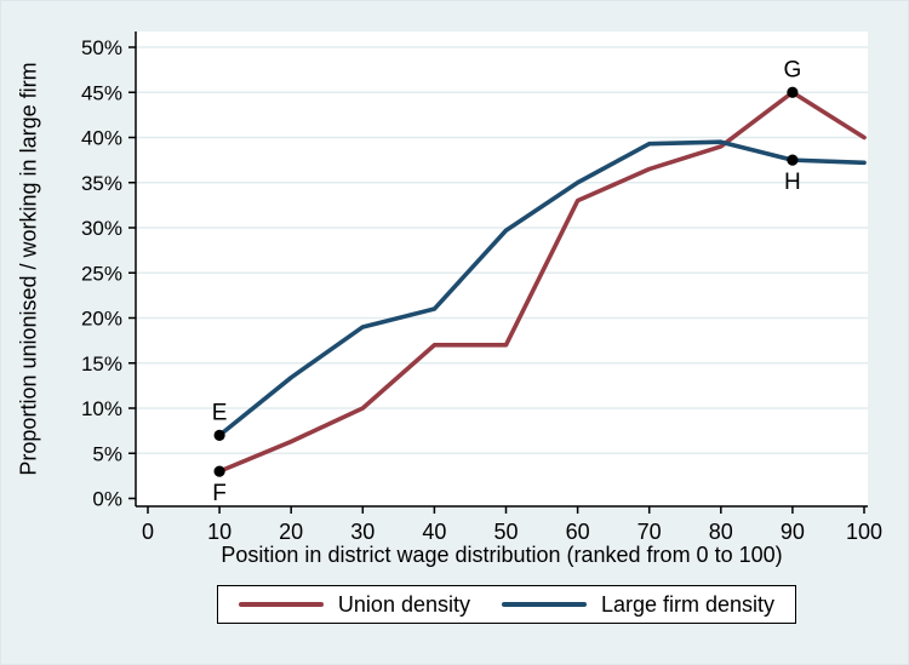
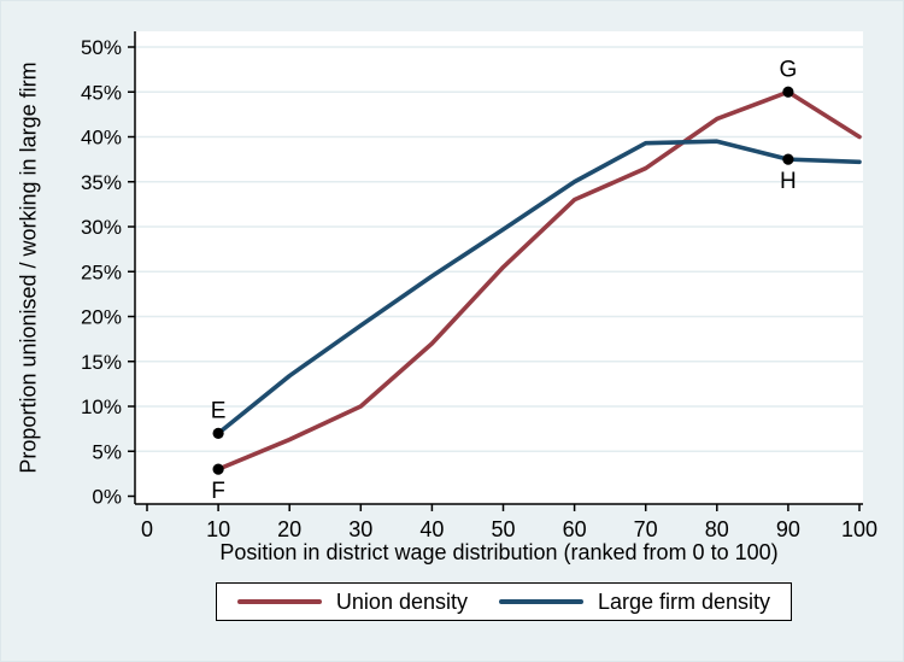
Large firm density/40: 21% -> 24%
Union density/50: 17% -> 26%
Union density/80: 39% -> 42%
